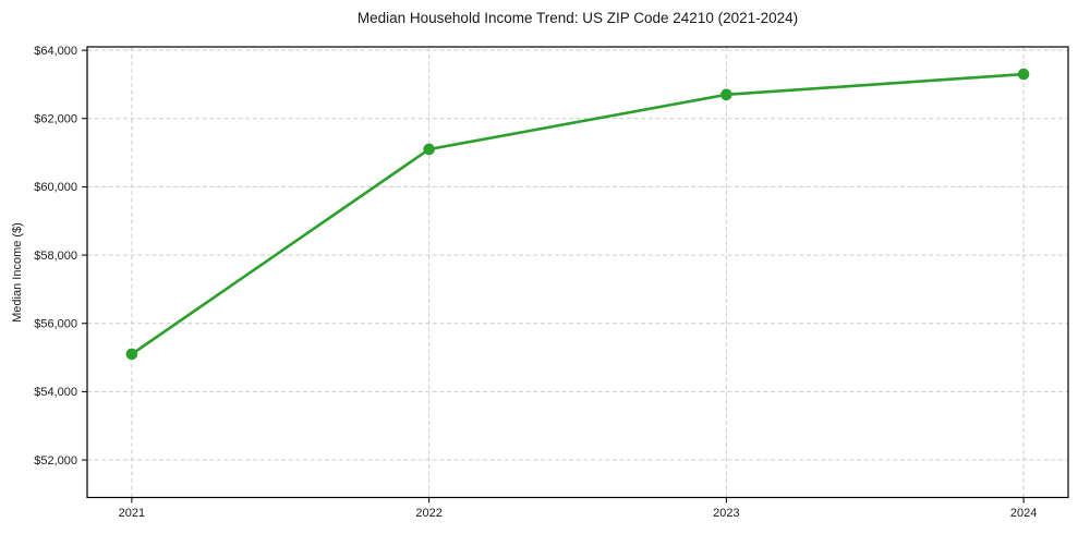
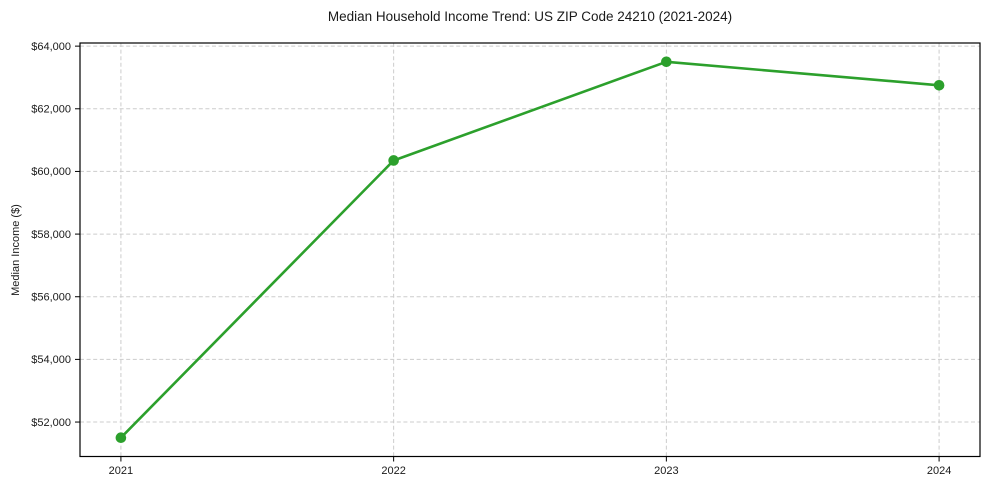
2021: $55100 -> $51500
2022: $61100 -> $60400
2023: $62700 -> $63500
2024: $63300 -> $62800
